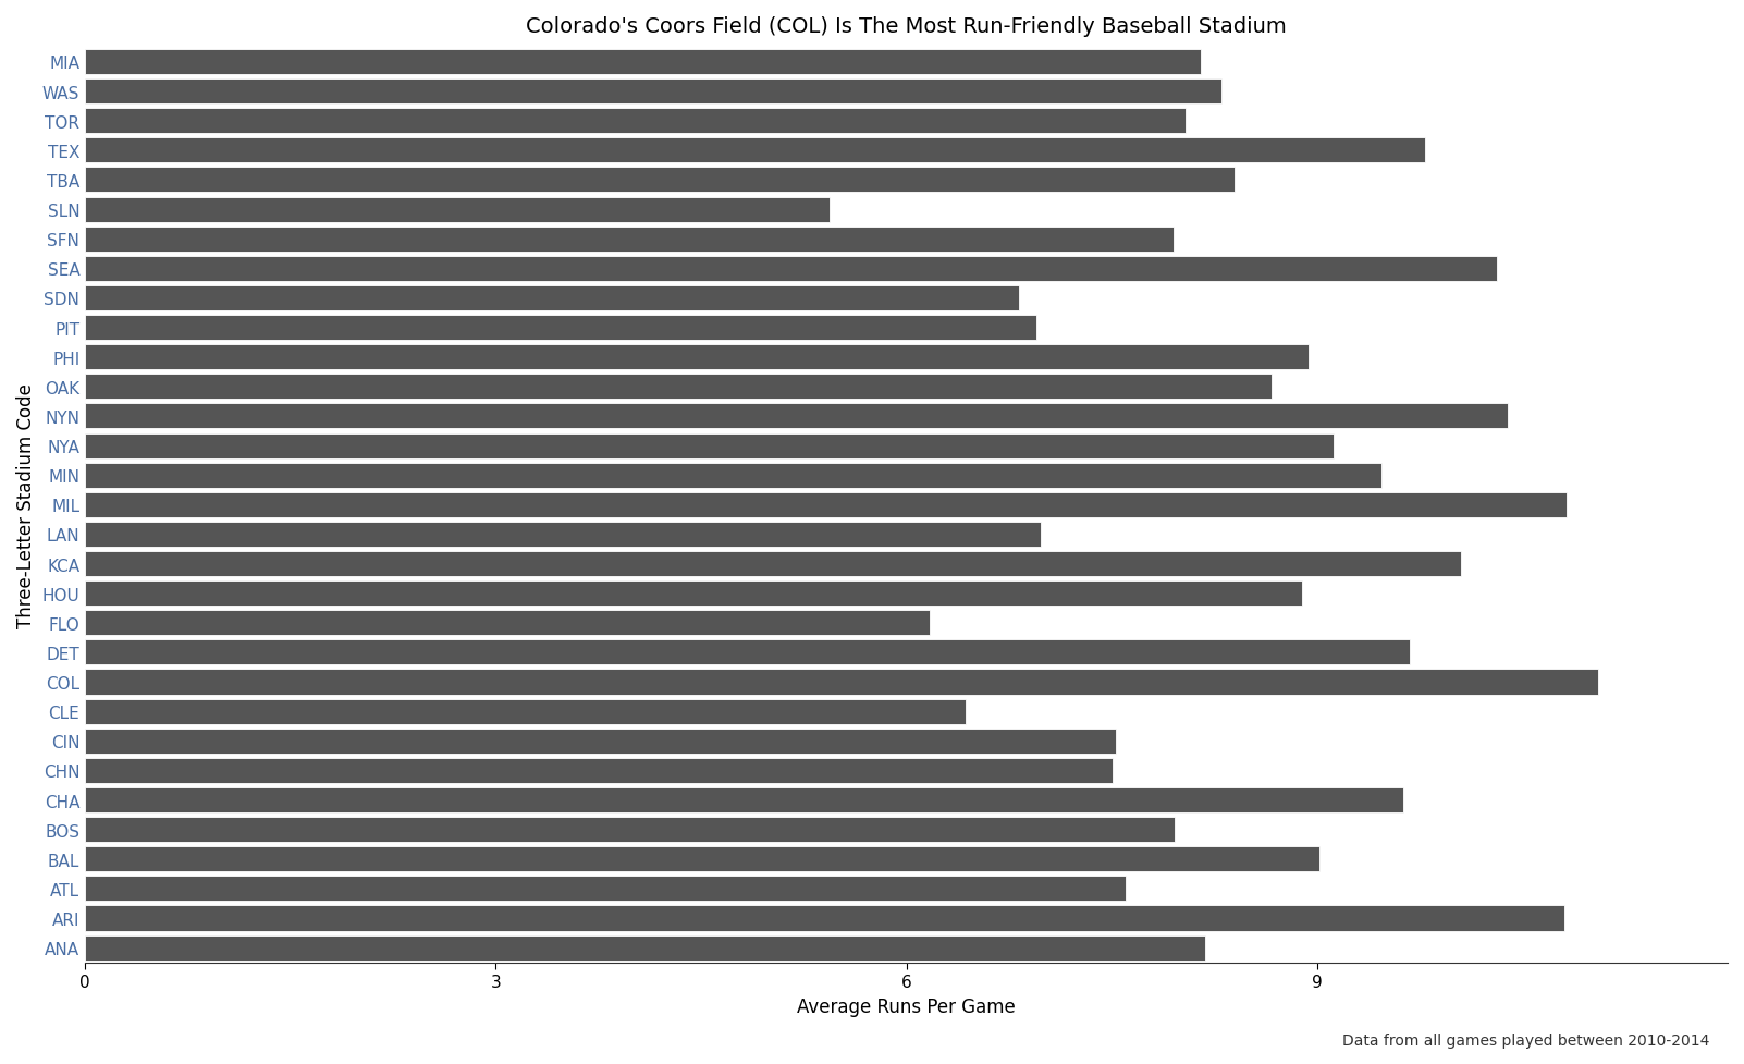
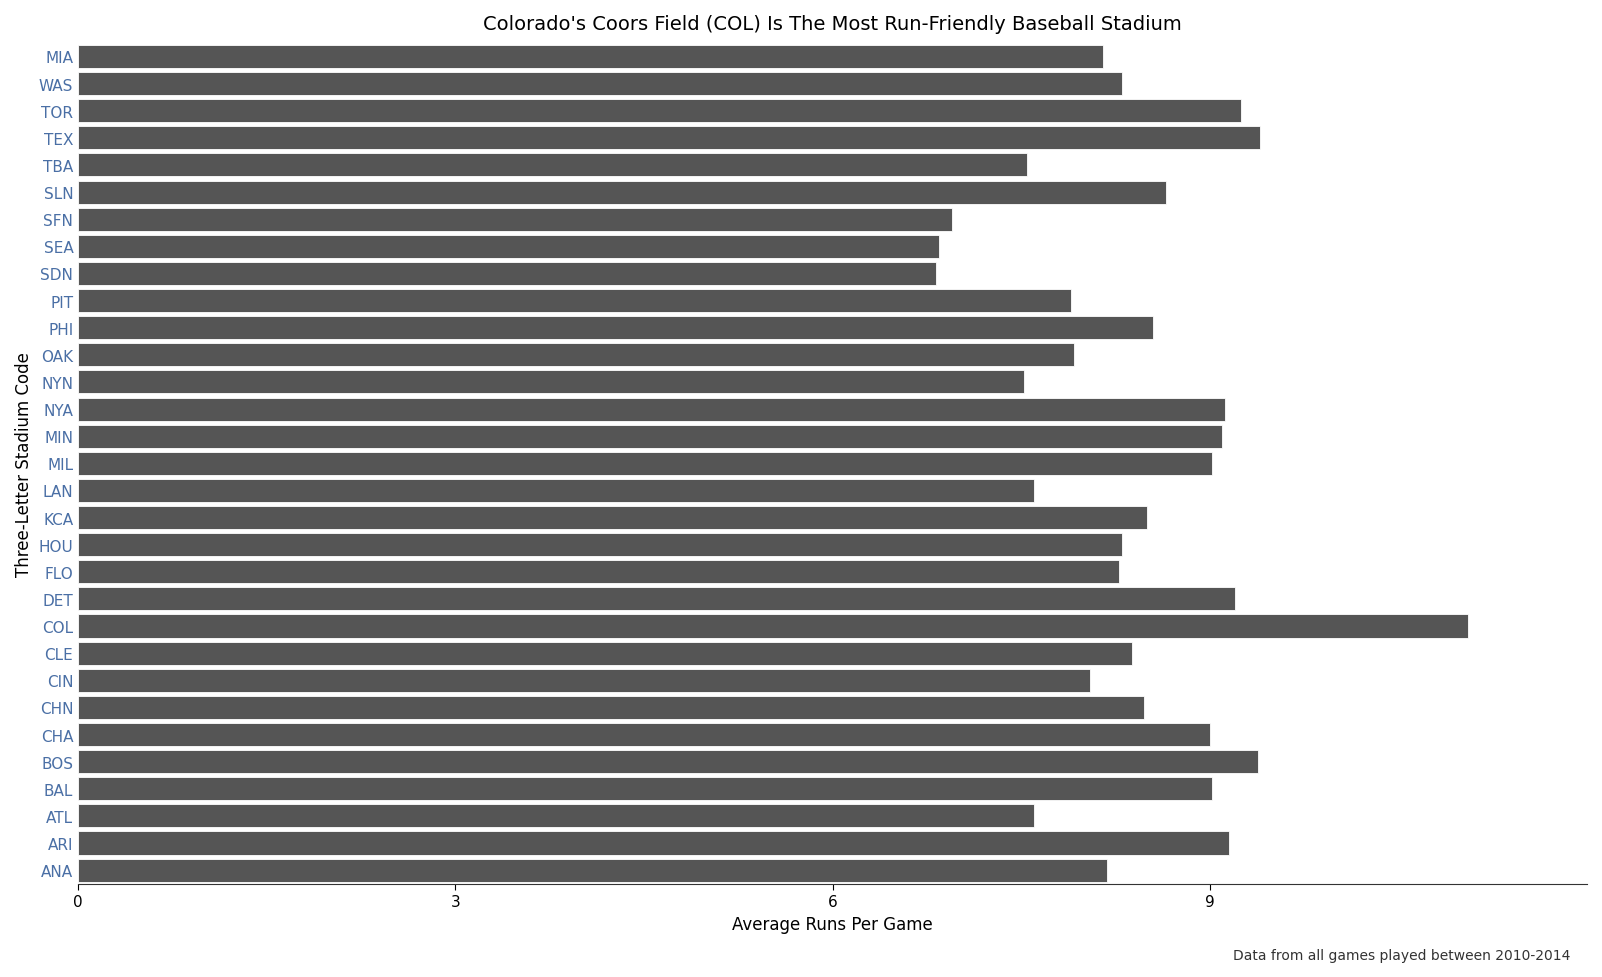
TOR: 8.04 -> 9.25
TEX: 9.79 -> 9.40
TBA: 8.40 -> 7.55
SLN: 5.44 -> 8.65
SFN: 7.95 -> 6.95
SEA: 10.31 -> 6.85
PIT: 6.95 -> 7.90
PHI: 8.94 -> 8.55
OAK: 8.67 -> 7.92
NYN: 10.39 -> 7.52
MIN: 9.47 -> 9.10
MIL: 10.82 -> 9.02
LAN: 6.98 -> 7.60
KCA: 10.05 -> 8.50
HOU: 8.89 -> 8.30
FLO: 6.17 -> 8.28
DET: 9.68 -> 9.20
CLE: 6.43 -> 8.38
CIN: 7.53 -> 8.05
CHN: 7.51 -> 8.48
CHA: 9.63 -> 9.00
BOS: 7.96 -> 9.38
ARI: 10.81 -> 9.15
